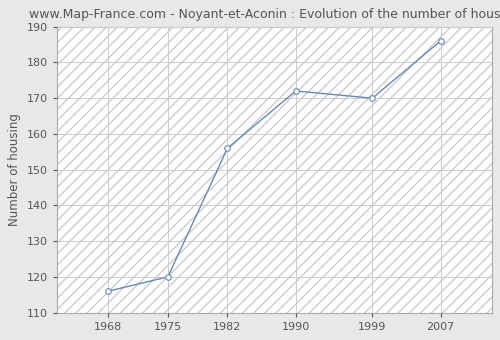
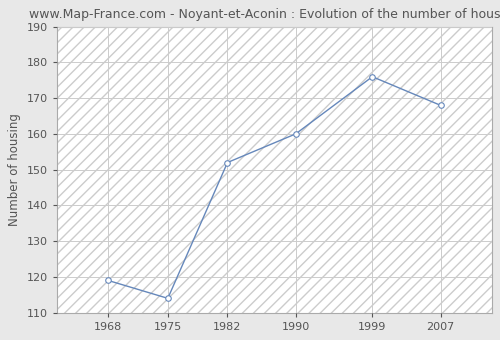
1968: 116 -> 119
1975: 120 -> 114
1982: 156 -> 152
1990: 172 -> 160
1999: 170 -> 176
2007: 186 -> 168
